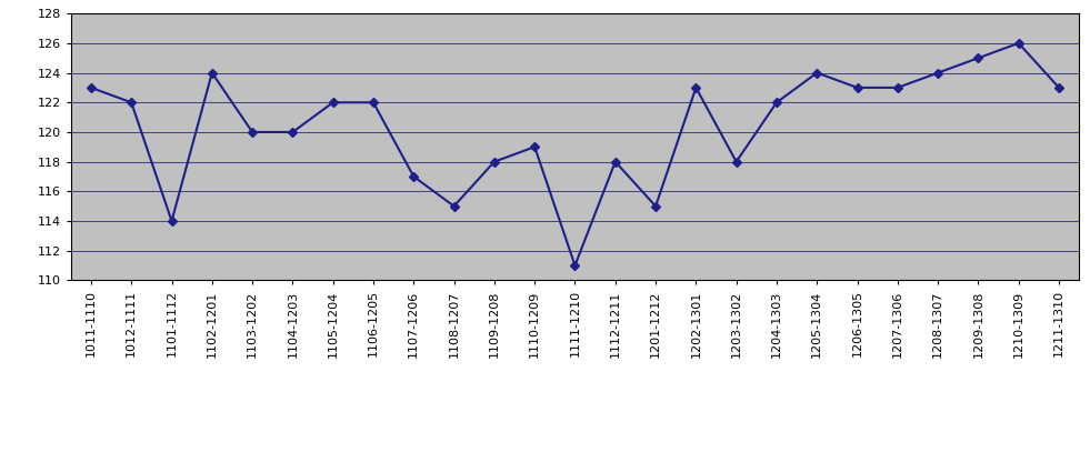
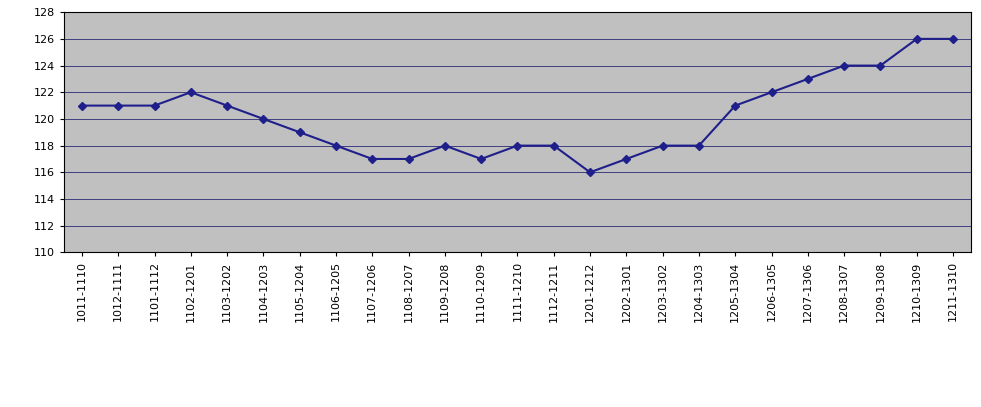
1011-1110: 123 -> 121
1012-1111: 122 -> 121
1101-1112: 114 -> 121
1102-1201: 124 -> 122
1103-1202: 120 -> 121
1105-1204: 122 -> 119
1106-1205: 122 -> 118
1108-1207: 115 -> 117
1110-1209: 119 -> 117
1111-1210: 111 -> 118
1201-1212: 115 -> 116
1202-1301: 123 -> 117
1204-1303: 122 -> 118
1205-1304: 124 -> 121
1206-1305: 123 -> 122
1209-1308: 125 -> 124
1211-1310: 123 -> 126
